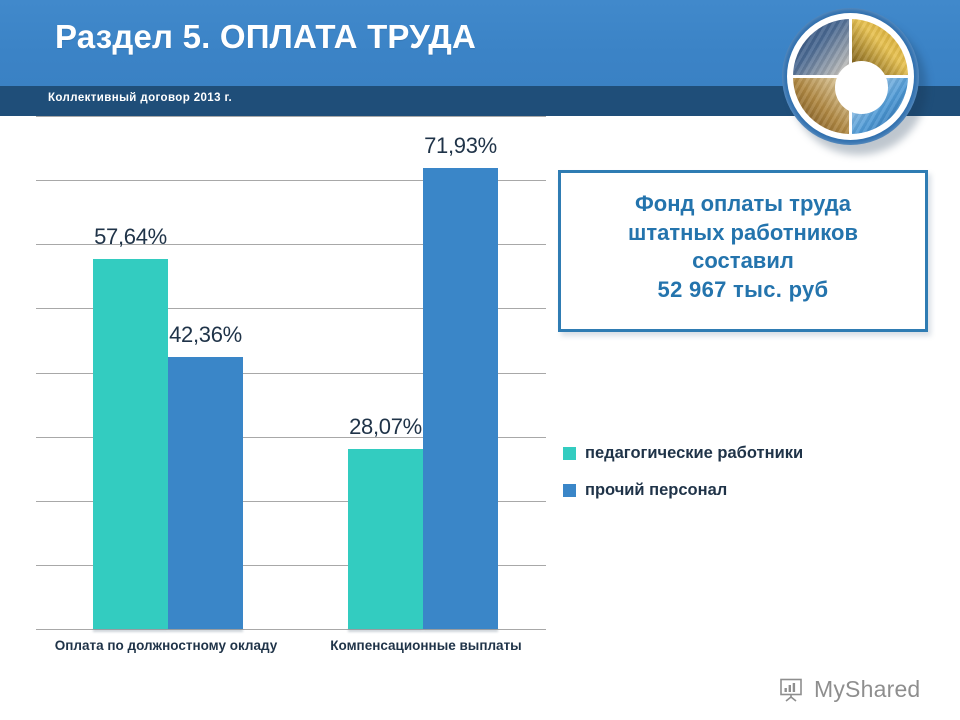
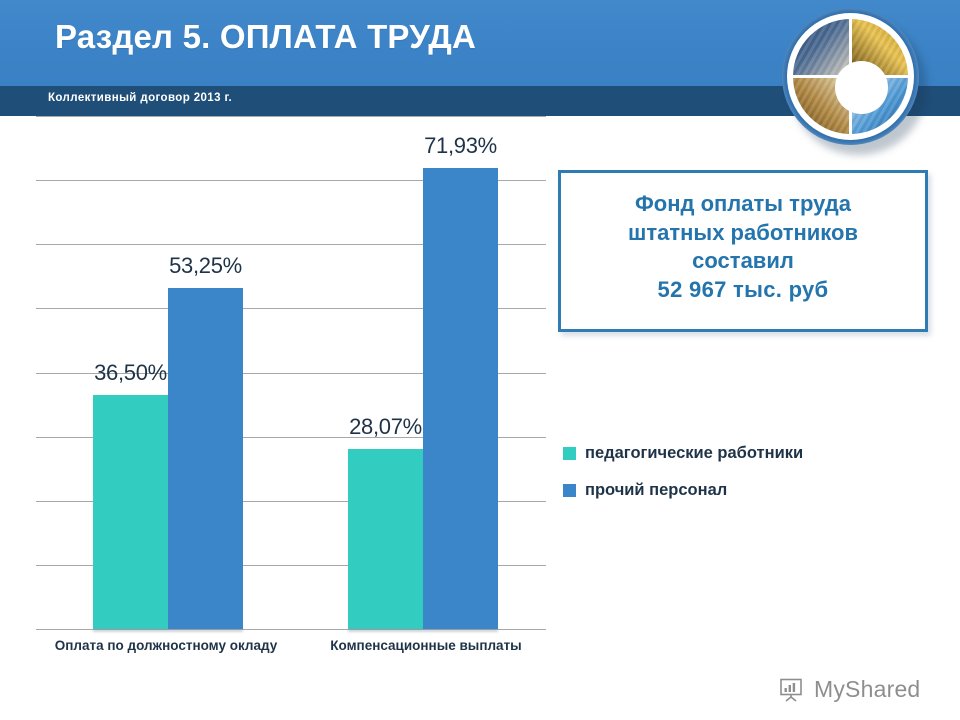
педагогические работники/Оплата по должностному окладу: 57,64% -> 36,50%
прочий персонал/Оплата по должностному окладу: 42,36% -> 53,25%
